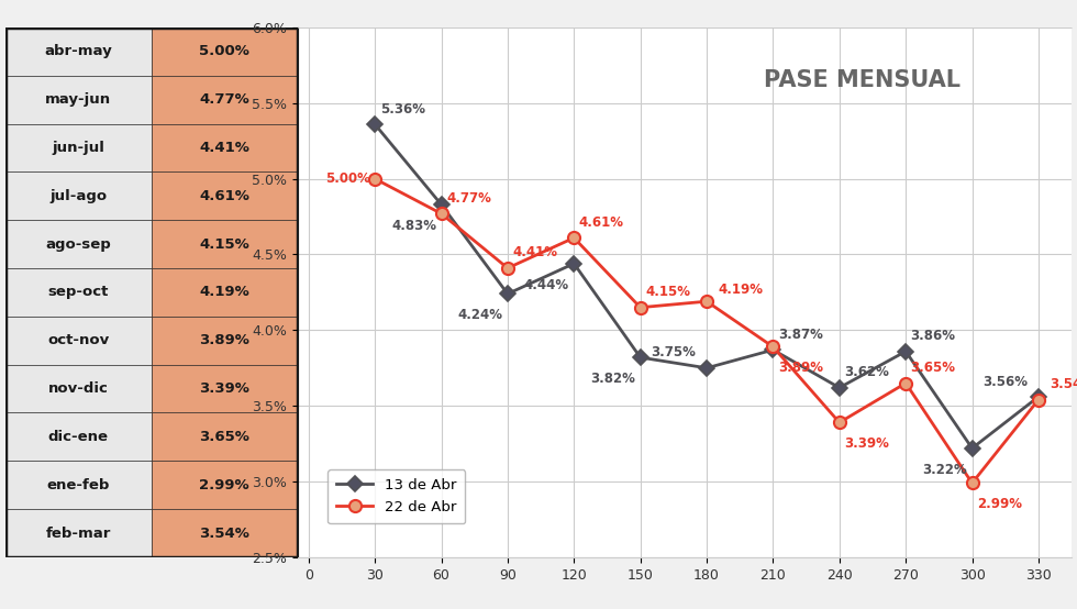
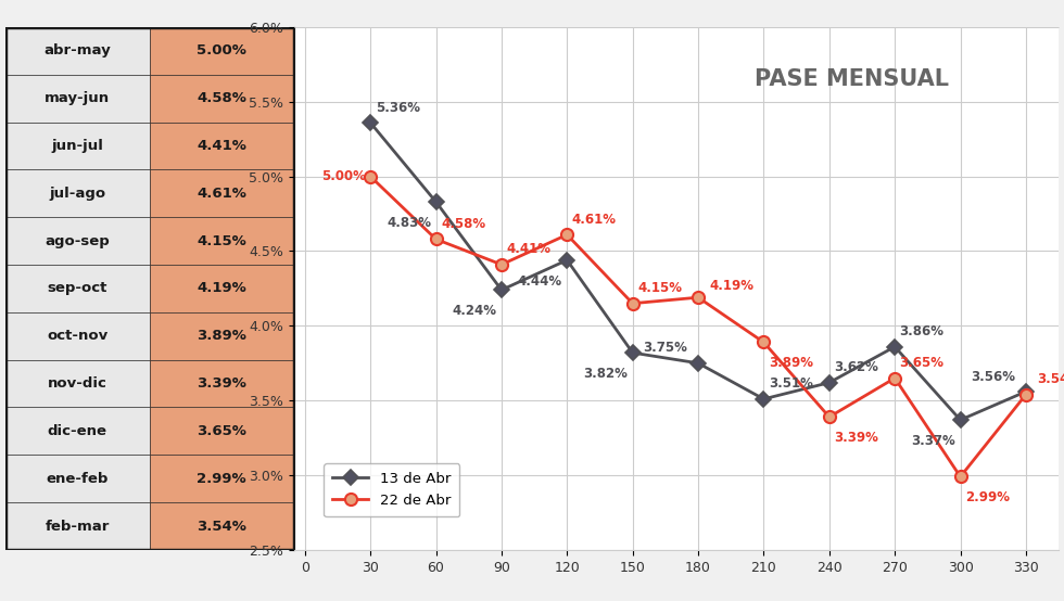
22 de Abr/60: 4.77% -> 4.58%
13 de Abr/210: 3.87% -> 3.51%
13 de Abr/300: 3.22% -> 3.37%
